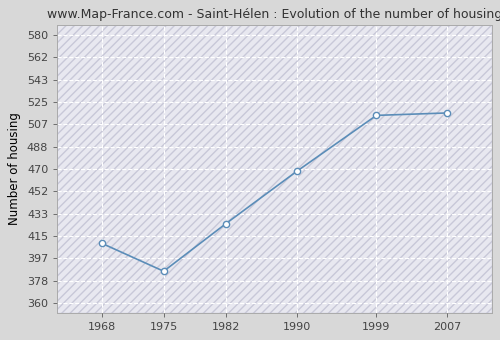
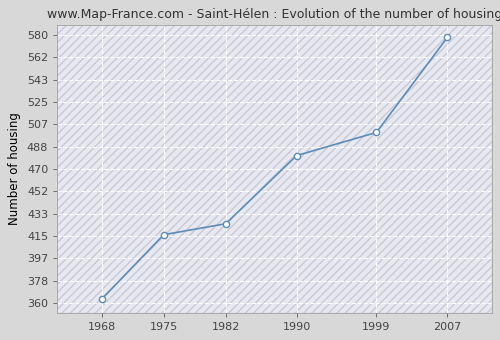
1968: 409 -> 363
1975: 386 -> 416
1990: 468 -> 481
1999: 514 -> 500
2007: 516 -> 578
